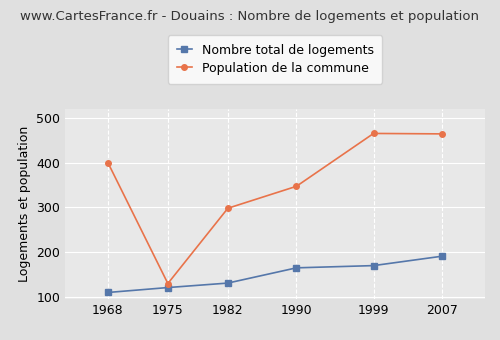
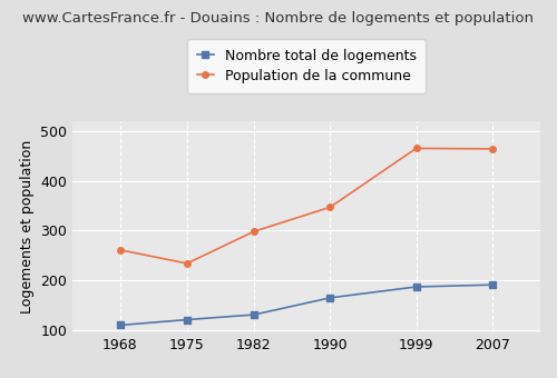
Population de la commune/1968: 400 -> 261
Population de la commune/1975: 130 -> 234
Nombre total de logements/1999: 170 -> 187
